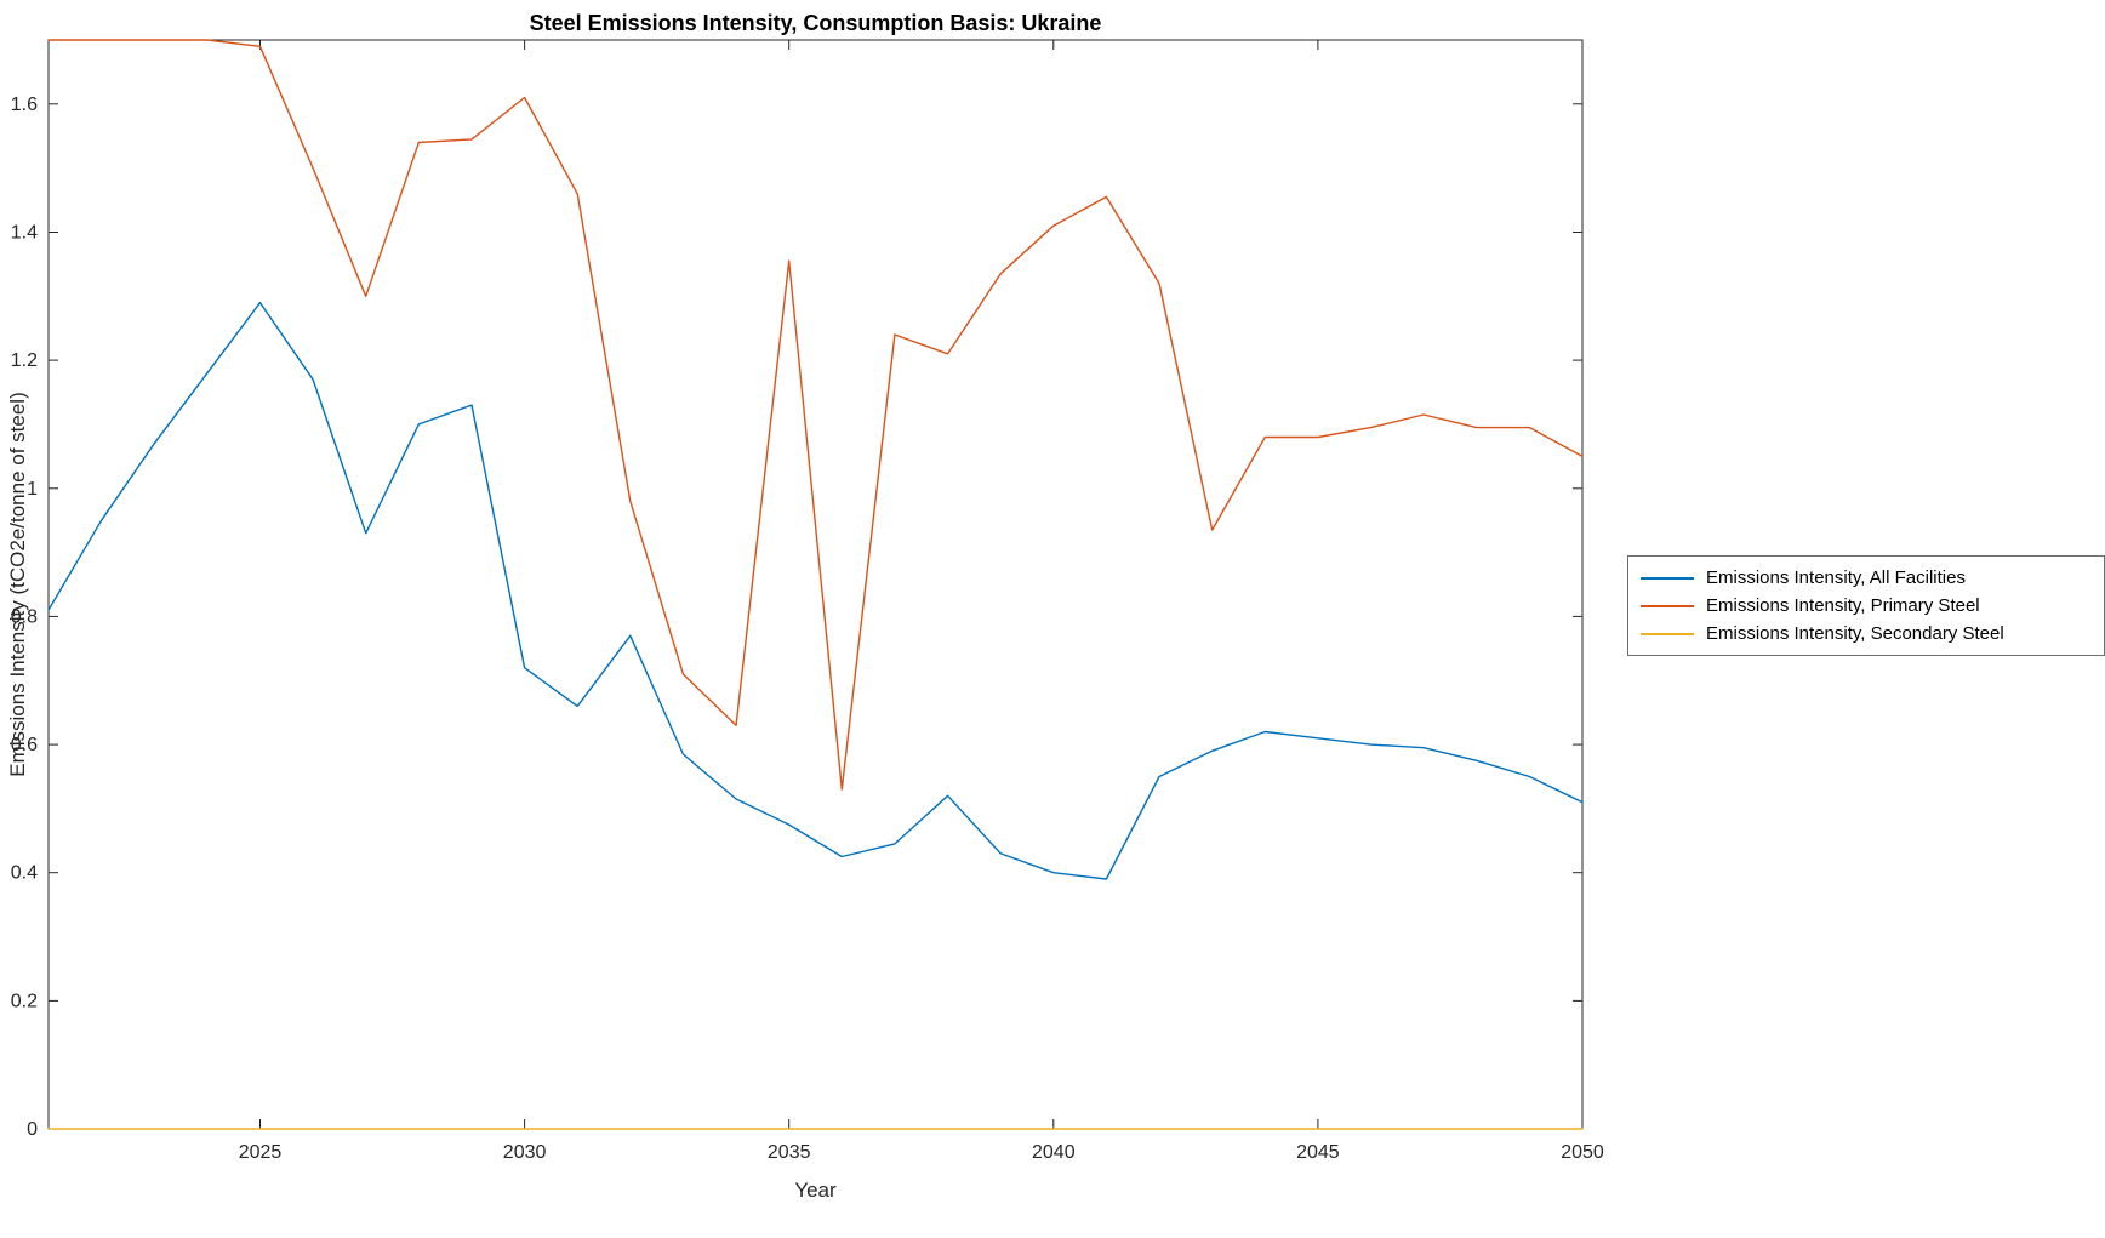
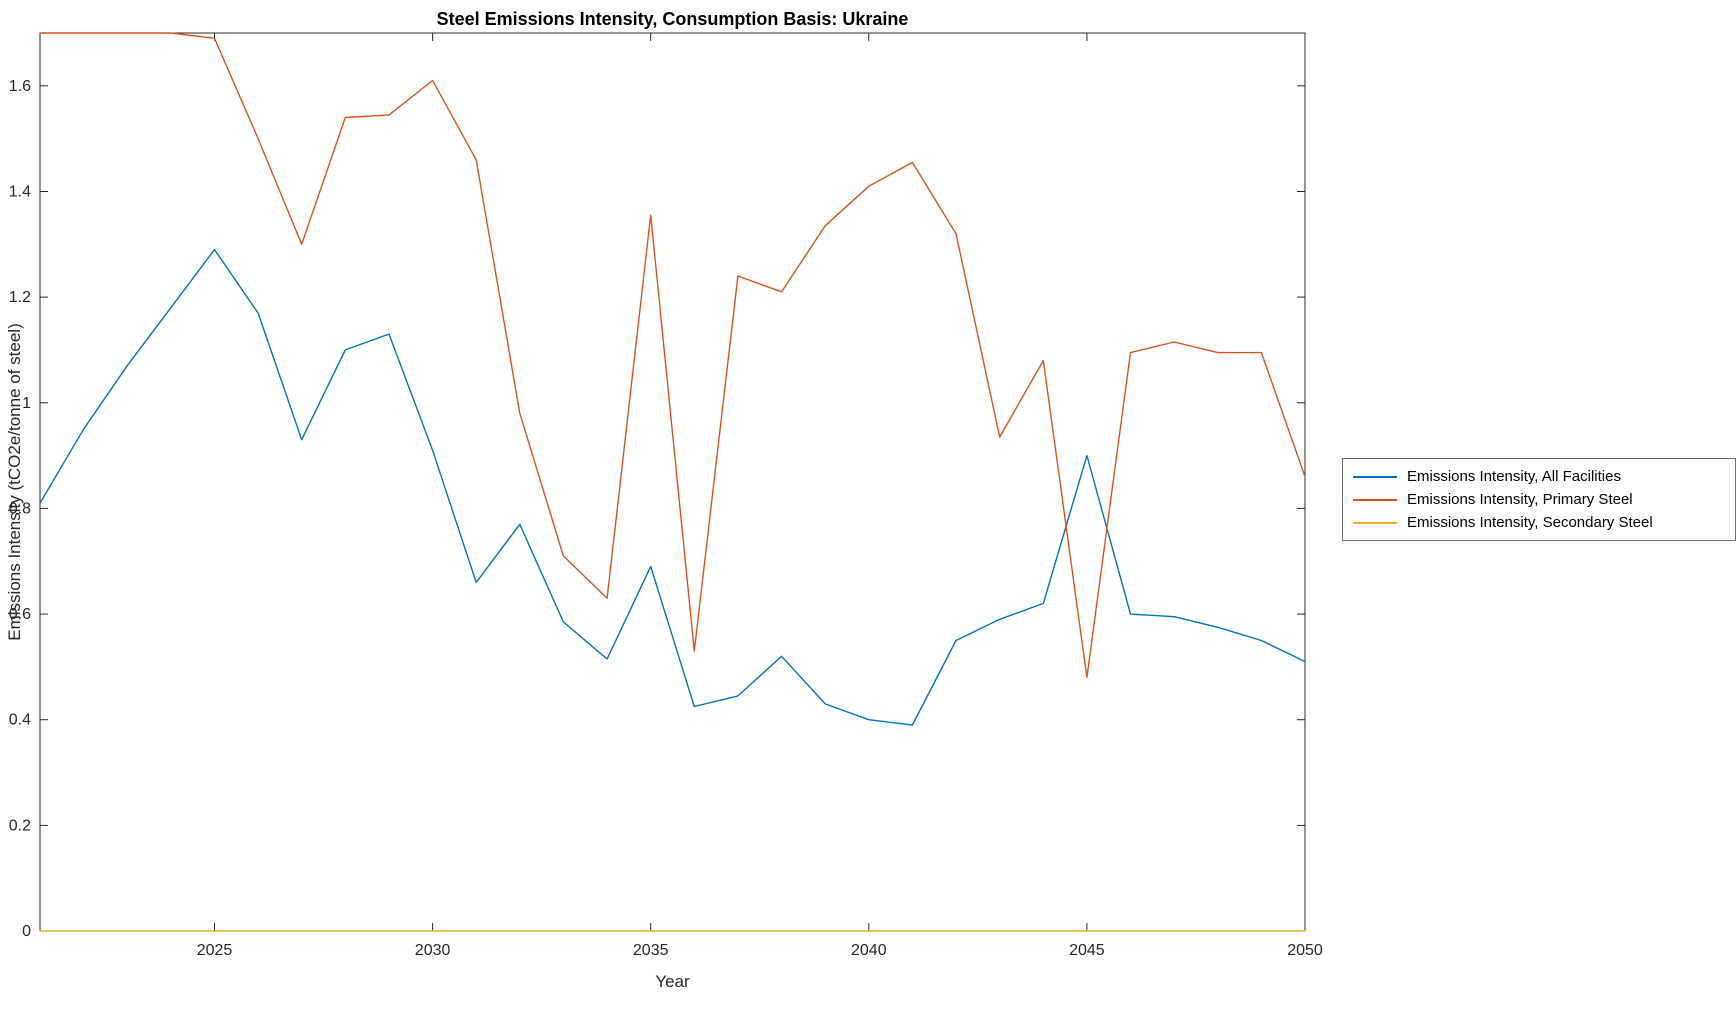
Emissions Intensity, All Facilities/2030: 0.72 -> 0.91
Emissions Intensity, All Facilities/2035: 0.47 -> 0.69
Emissions Intensity, All Facilities/2045: 0.61 -> 0.90
Emissions Intensity, Primary Steel/2045: 1.08 -> 0.48
Emissions Intensity, Primary Steel/2050: 1.05 -> 0.86
